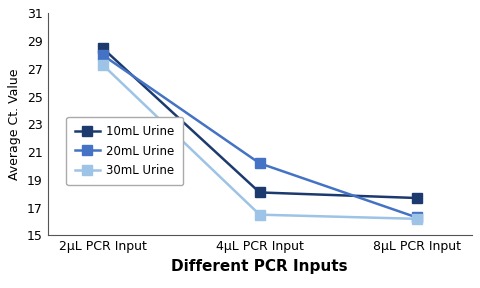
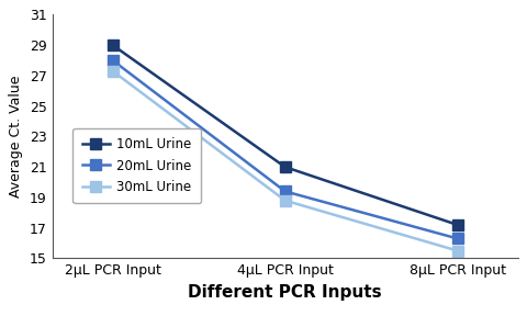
10mL Urine/2μL PCR Input: 28.5 -> 29.0
10mL Urine/4μL PCR Input: 18.1 -> 21.0
20mL Urine/4μL PCR Input: 20.2 -> 19.4
30mL Urine/4μL PCR Input: 16.5 -> 18.8
10mL Urine/8μL PCR Input: 17.7 -> 17.2
30mL Urine/8μL PCR Input: 16.2 -> 15.5
